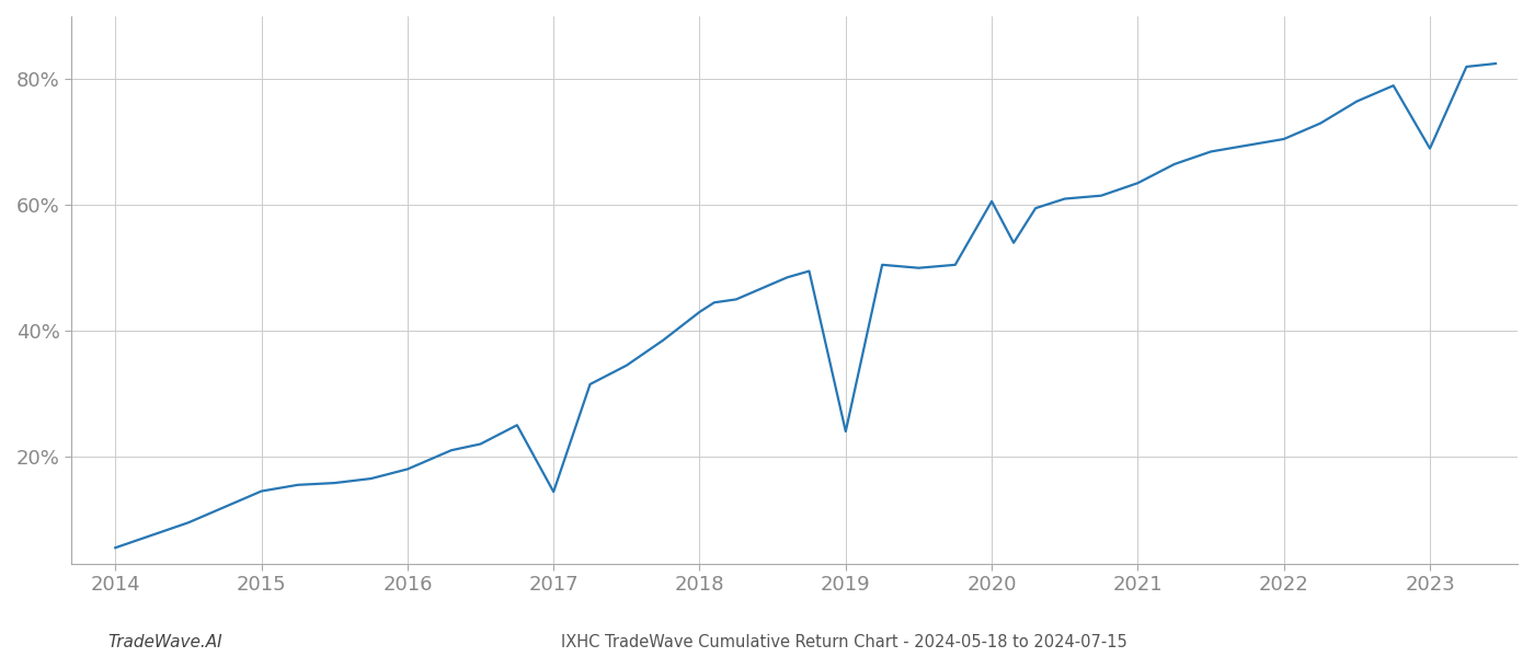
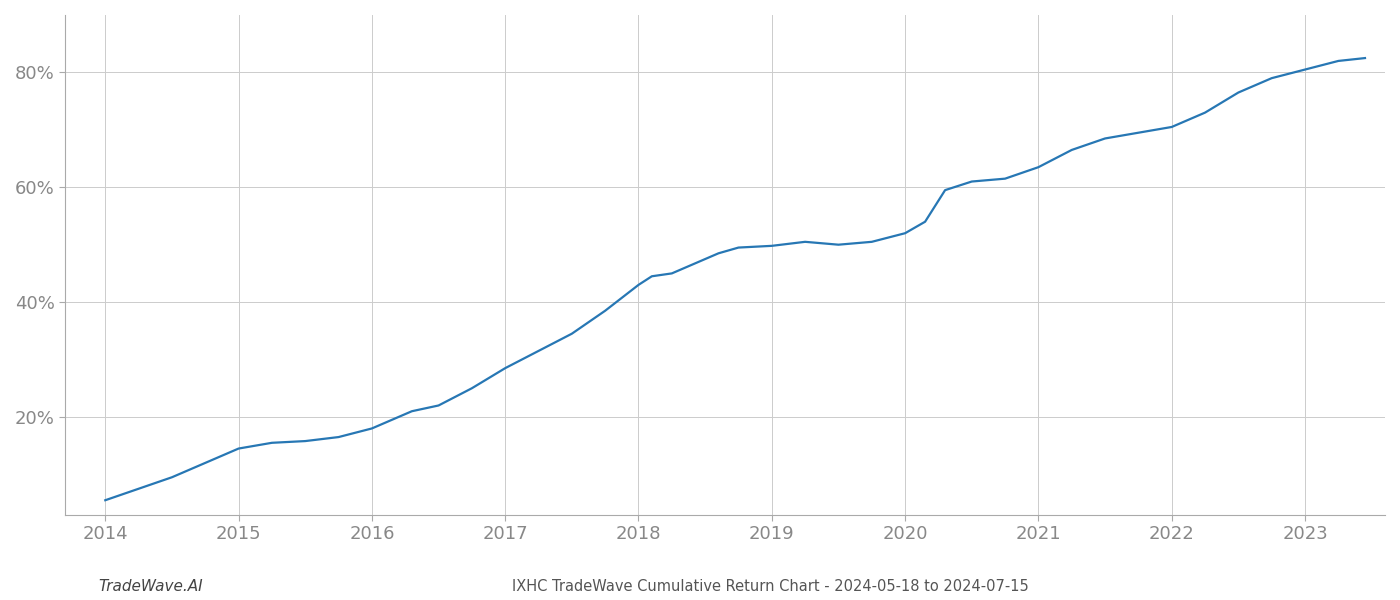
2017: 14.4% -> 28.5%
2019: 24.0% -> 49.8%
2020: 60.6% -> 52.0%
2023: 69.0% -> 80.5%
